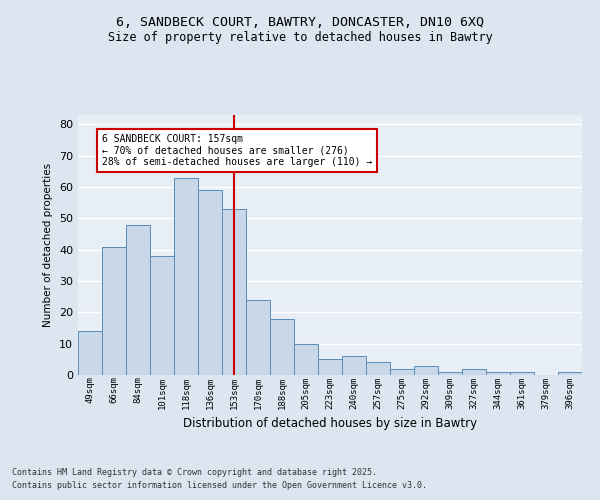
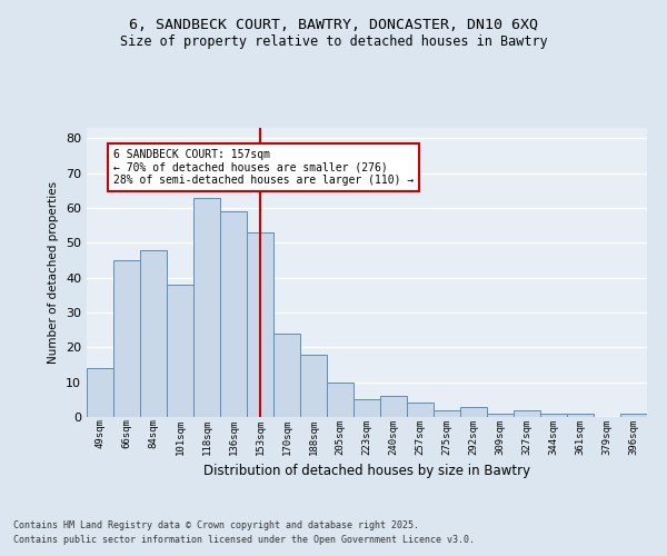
66sqm: 41 -> 45
